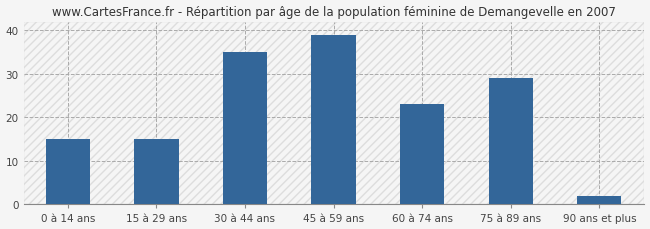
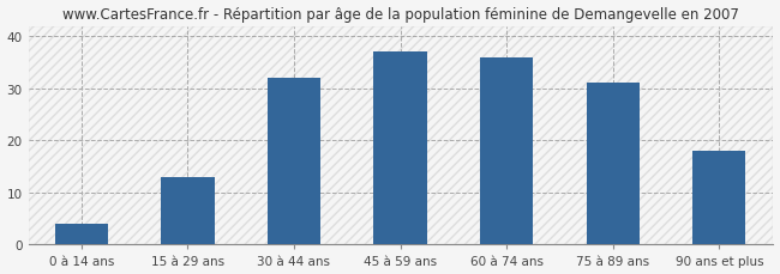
0 à 14 ans: 15 -> 4
15 à 29 ans: 15 -> 13
30 à 44 ans: 35 -> 32
45 à 59 ans: 39 -> 37
60 à 74 ans: 23 -> 36
75 à 89 ans: 29 -> 31
90 ans et plus: 2 -> 18
